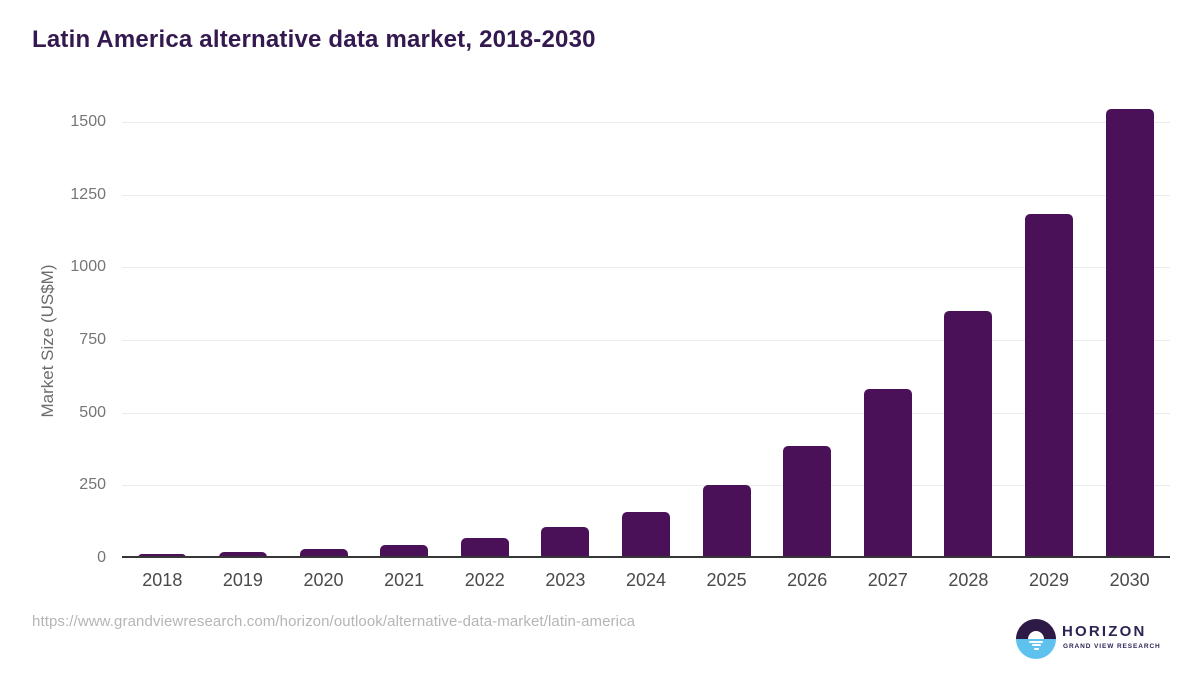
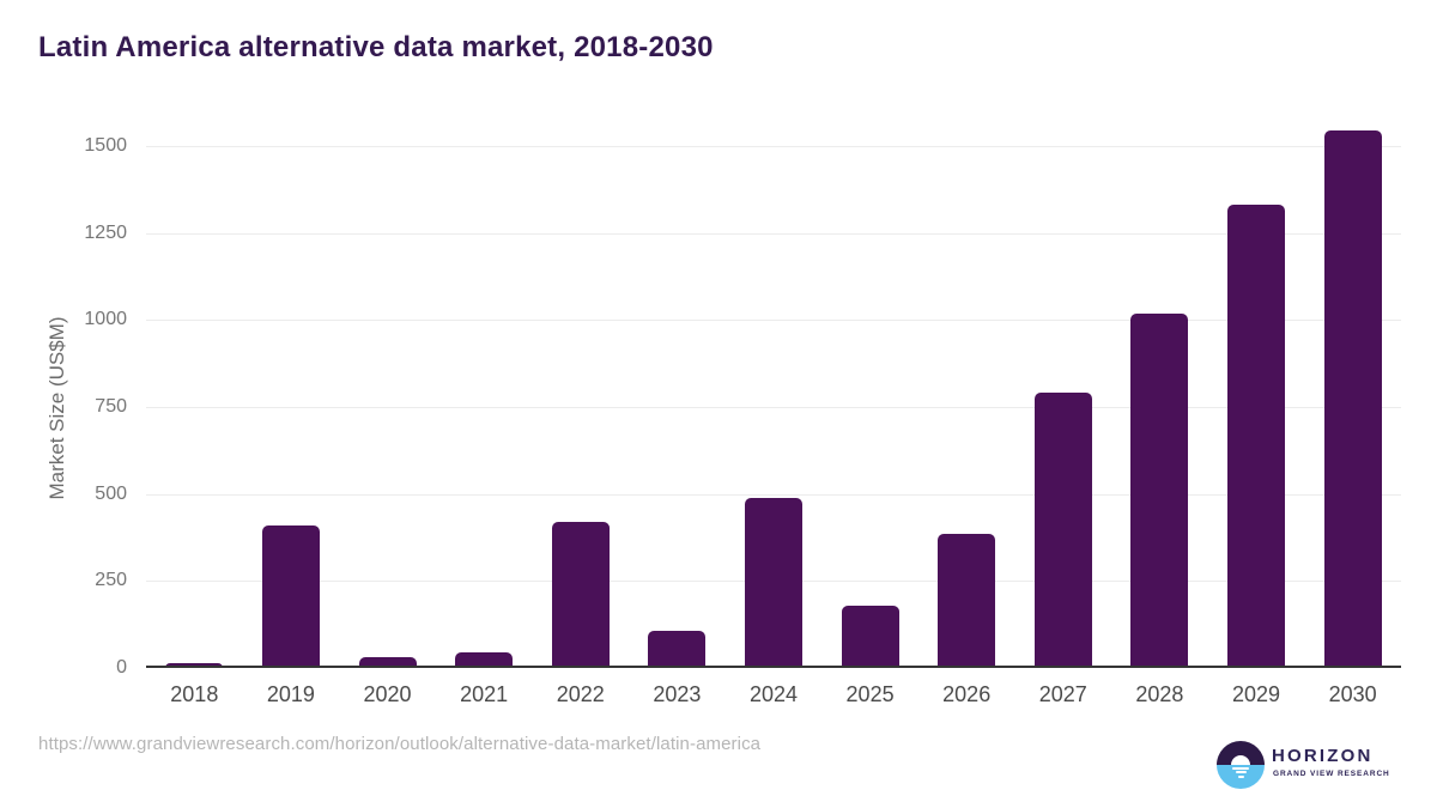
2019: 20 -> 410
2022: 70 -> 420
2024: 160 -> 490
2025: 250 -> 180
2027: 580 -> 790
2028: 850 -> 1020
2029: 1180 -> 1330
